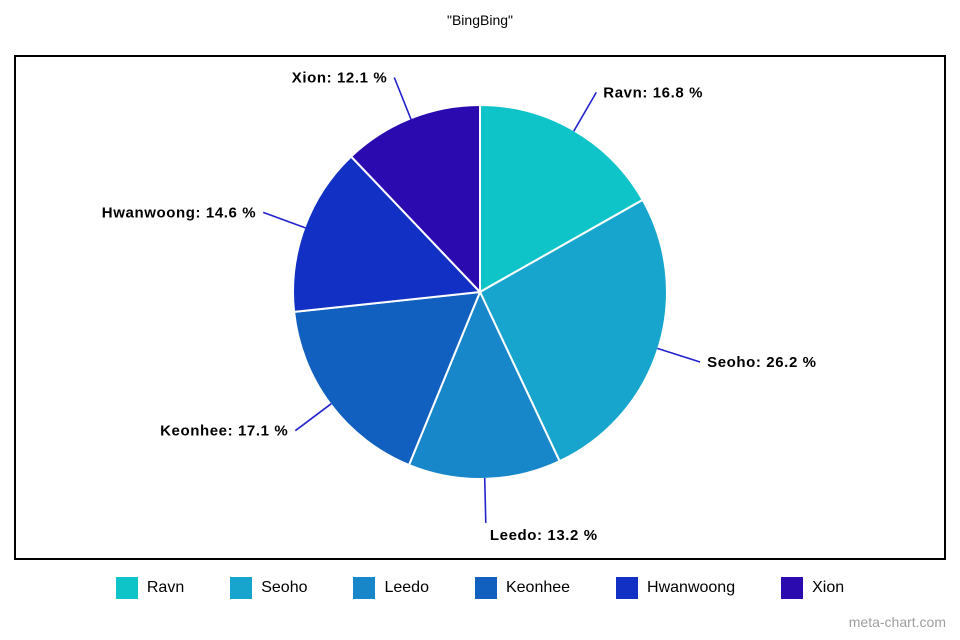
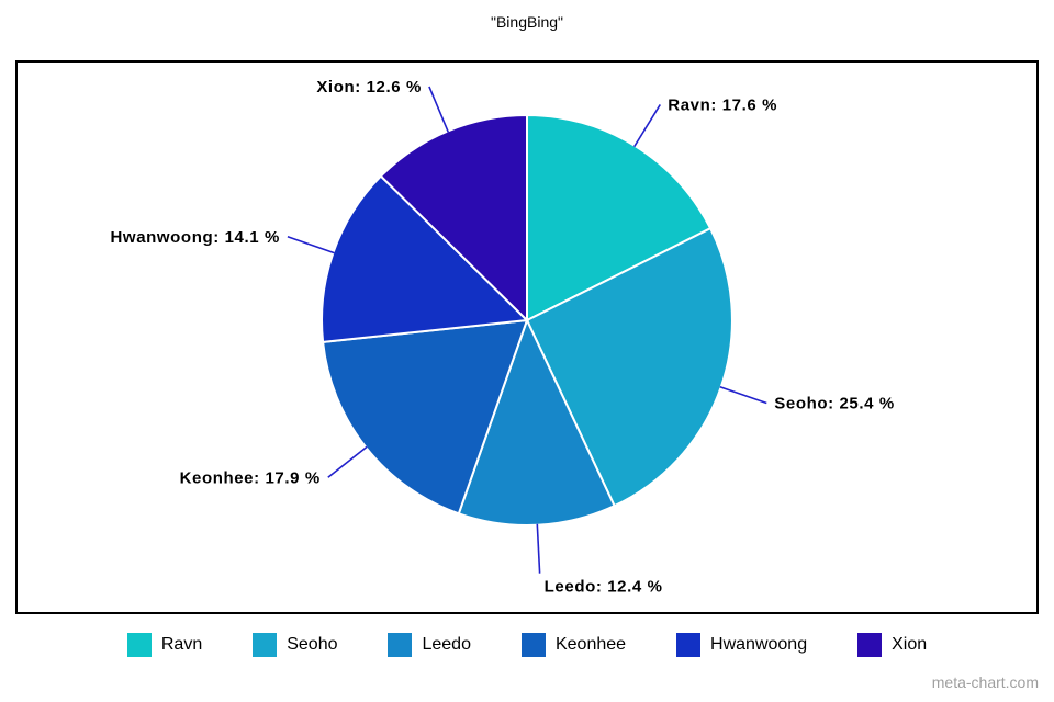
Ravn: 16.8 -> 17.6
Seoho: 26.2 -> 25.4
Leedo: 13.2 -> 12.4
Keonhee: 17.1 -> 17.9
Hwanwoong: 14.6 -> 14.1
Xion: 12.1 -> 12.6
